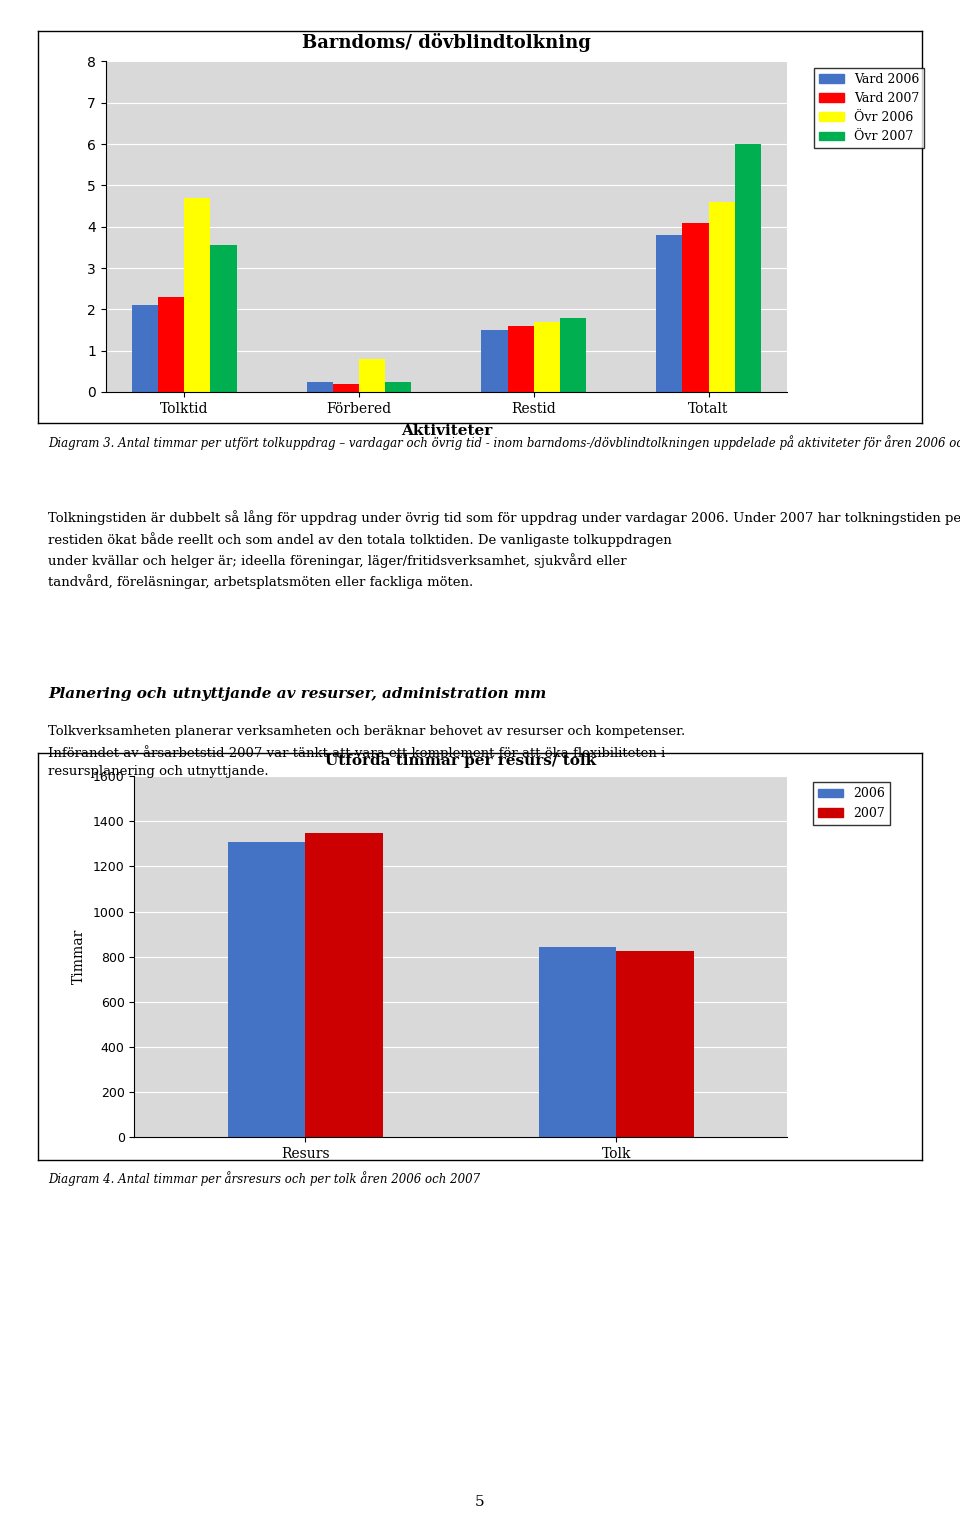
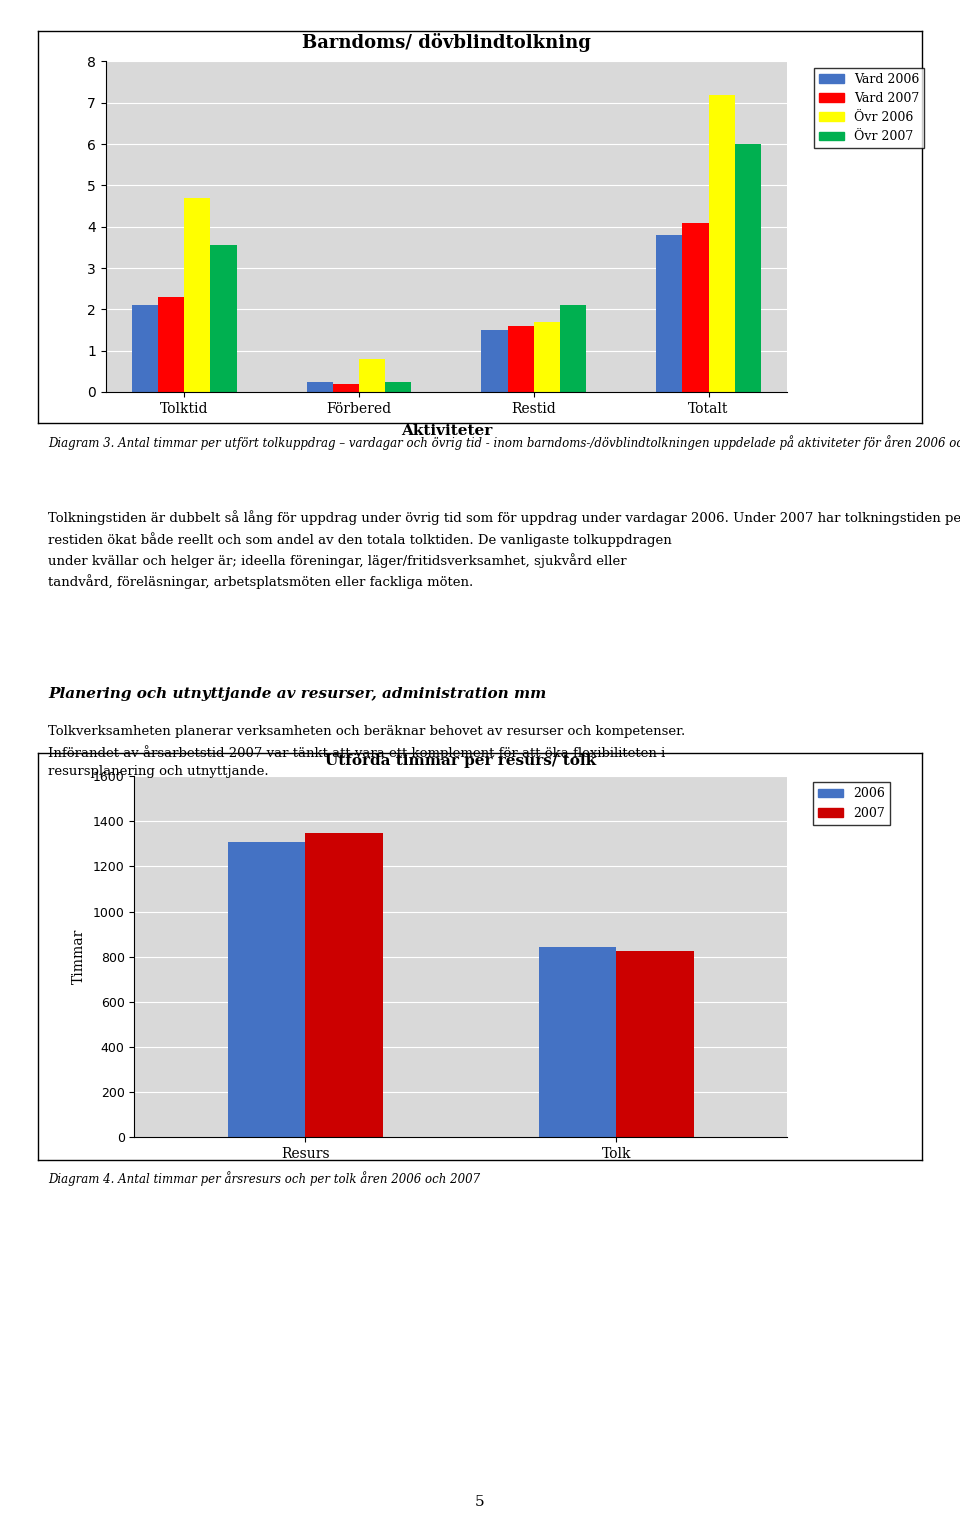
Barndoms/ dövblindtolkning/Övr 2007/Restid: 1.80 -> 2.10
Barndoms/ dövblindtolkning/Övr 2006/Totalt: 4.6 -> 7.2
